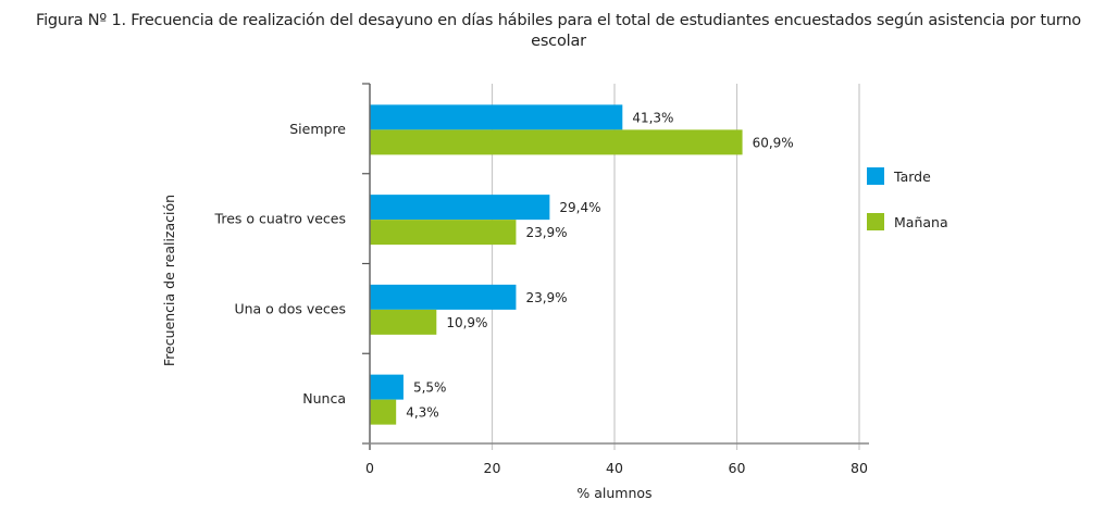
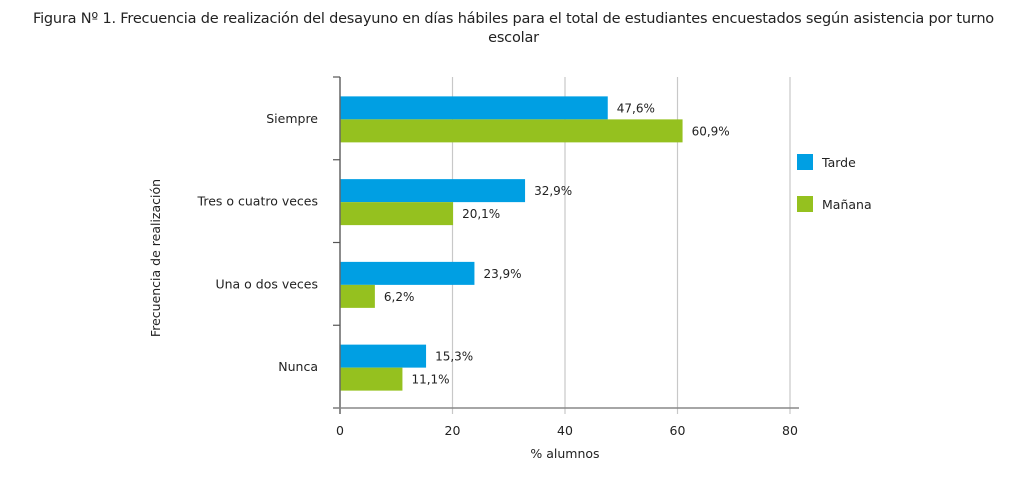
Tarde/Siempre: 41,3% -> 47,6%
Tarde/Tres o cuatro veces: 29,4% -> 32,9%
Mañana/Tres o cuatro veces: 23,9% -> 20,1%
Mañana/Una o dos veces: 10,9% -> 6,2%
Tarde/Nunca: 5,5% -> 15,3%
Mañana/Nunca: 4,3% -> 11,1%
